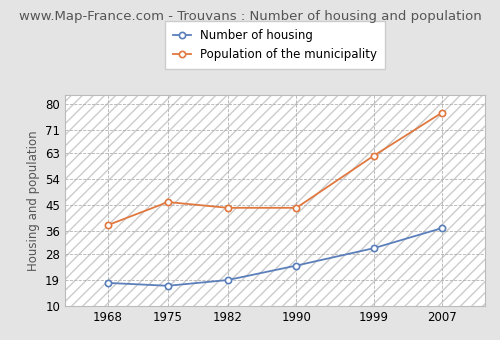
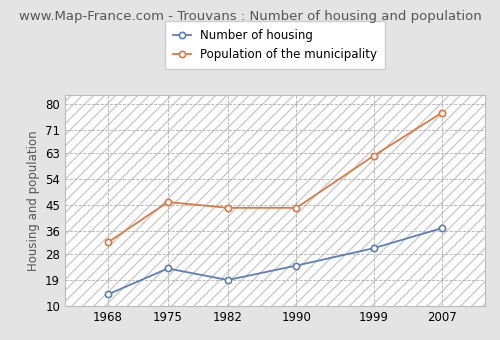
Number of housing/1968: 18 -> 14
Population of the municipality/1968: 38 -> 32
Number of housing/1975: 17 -> 23
